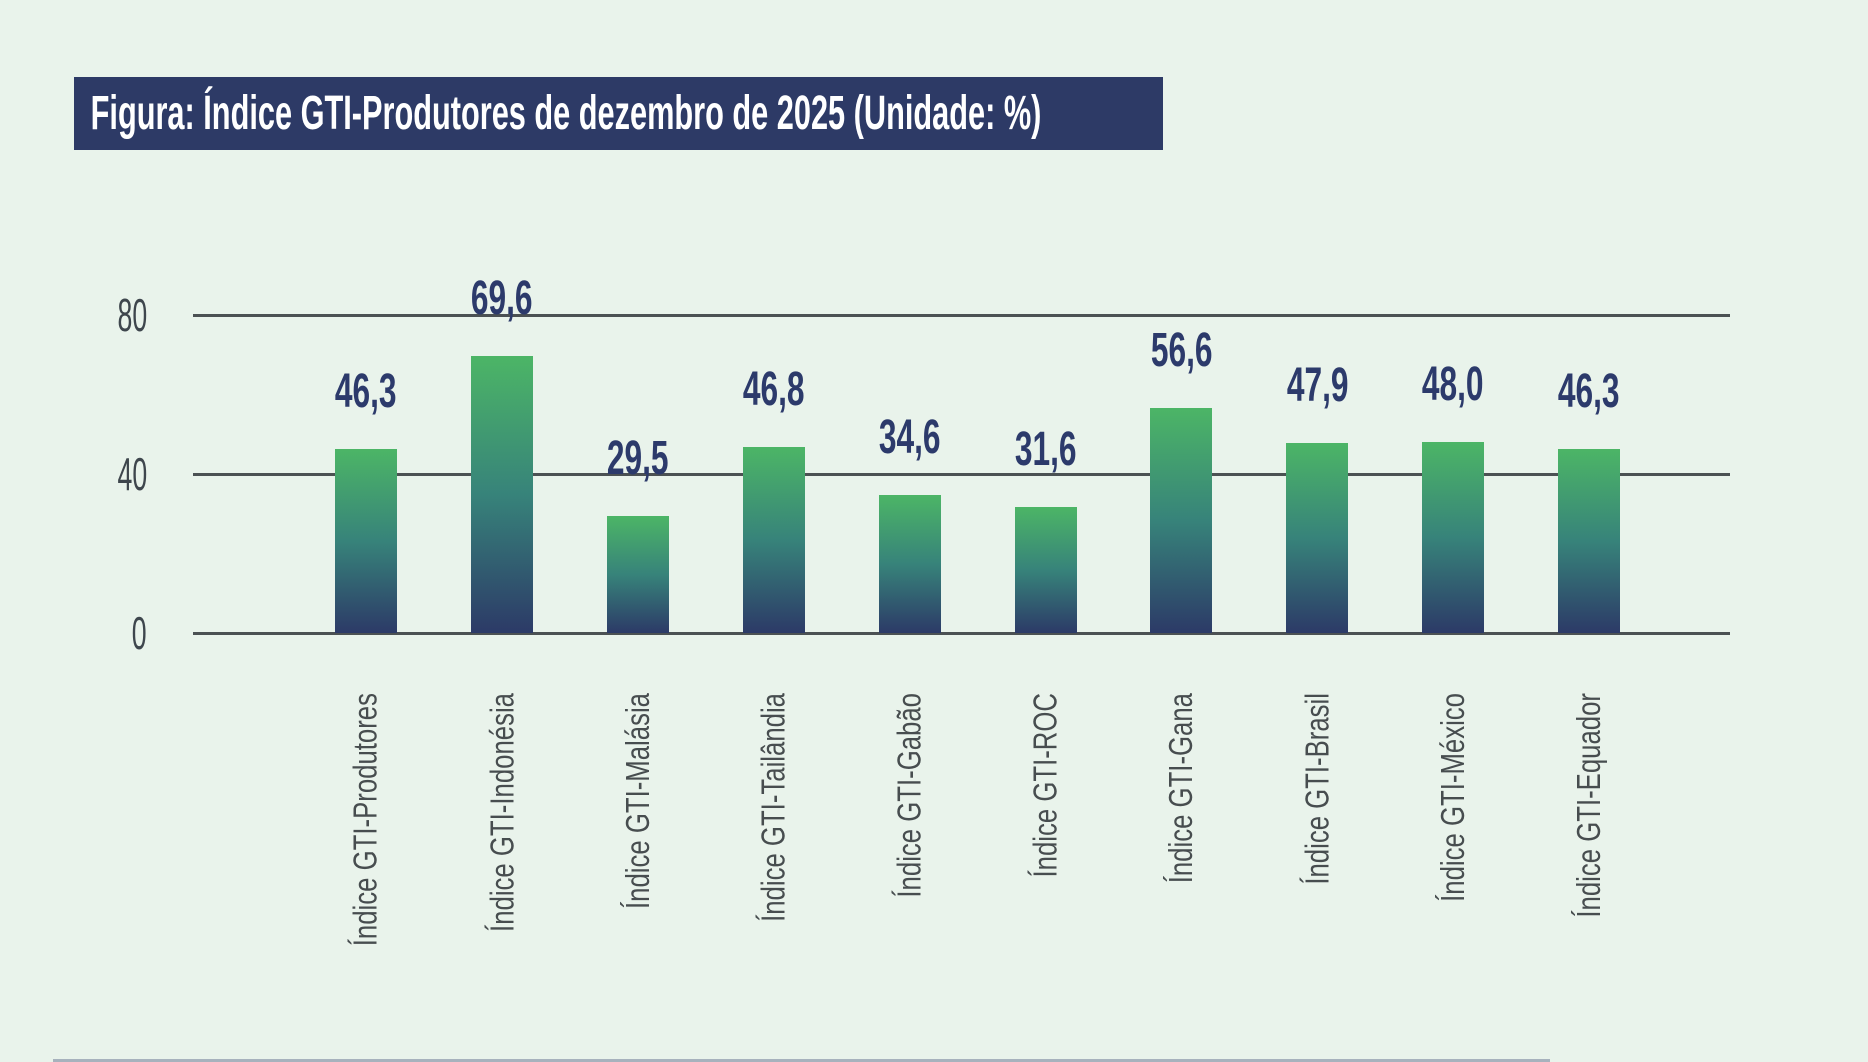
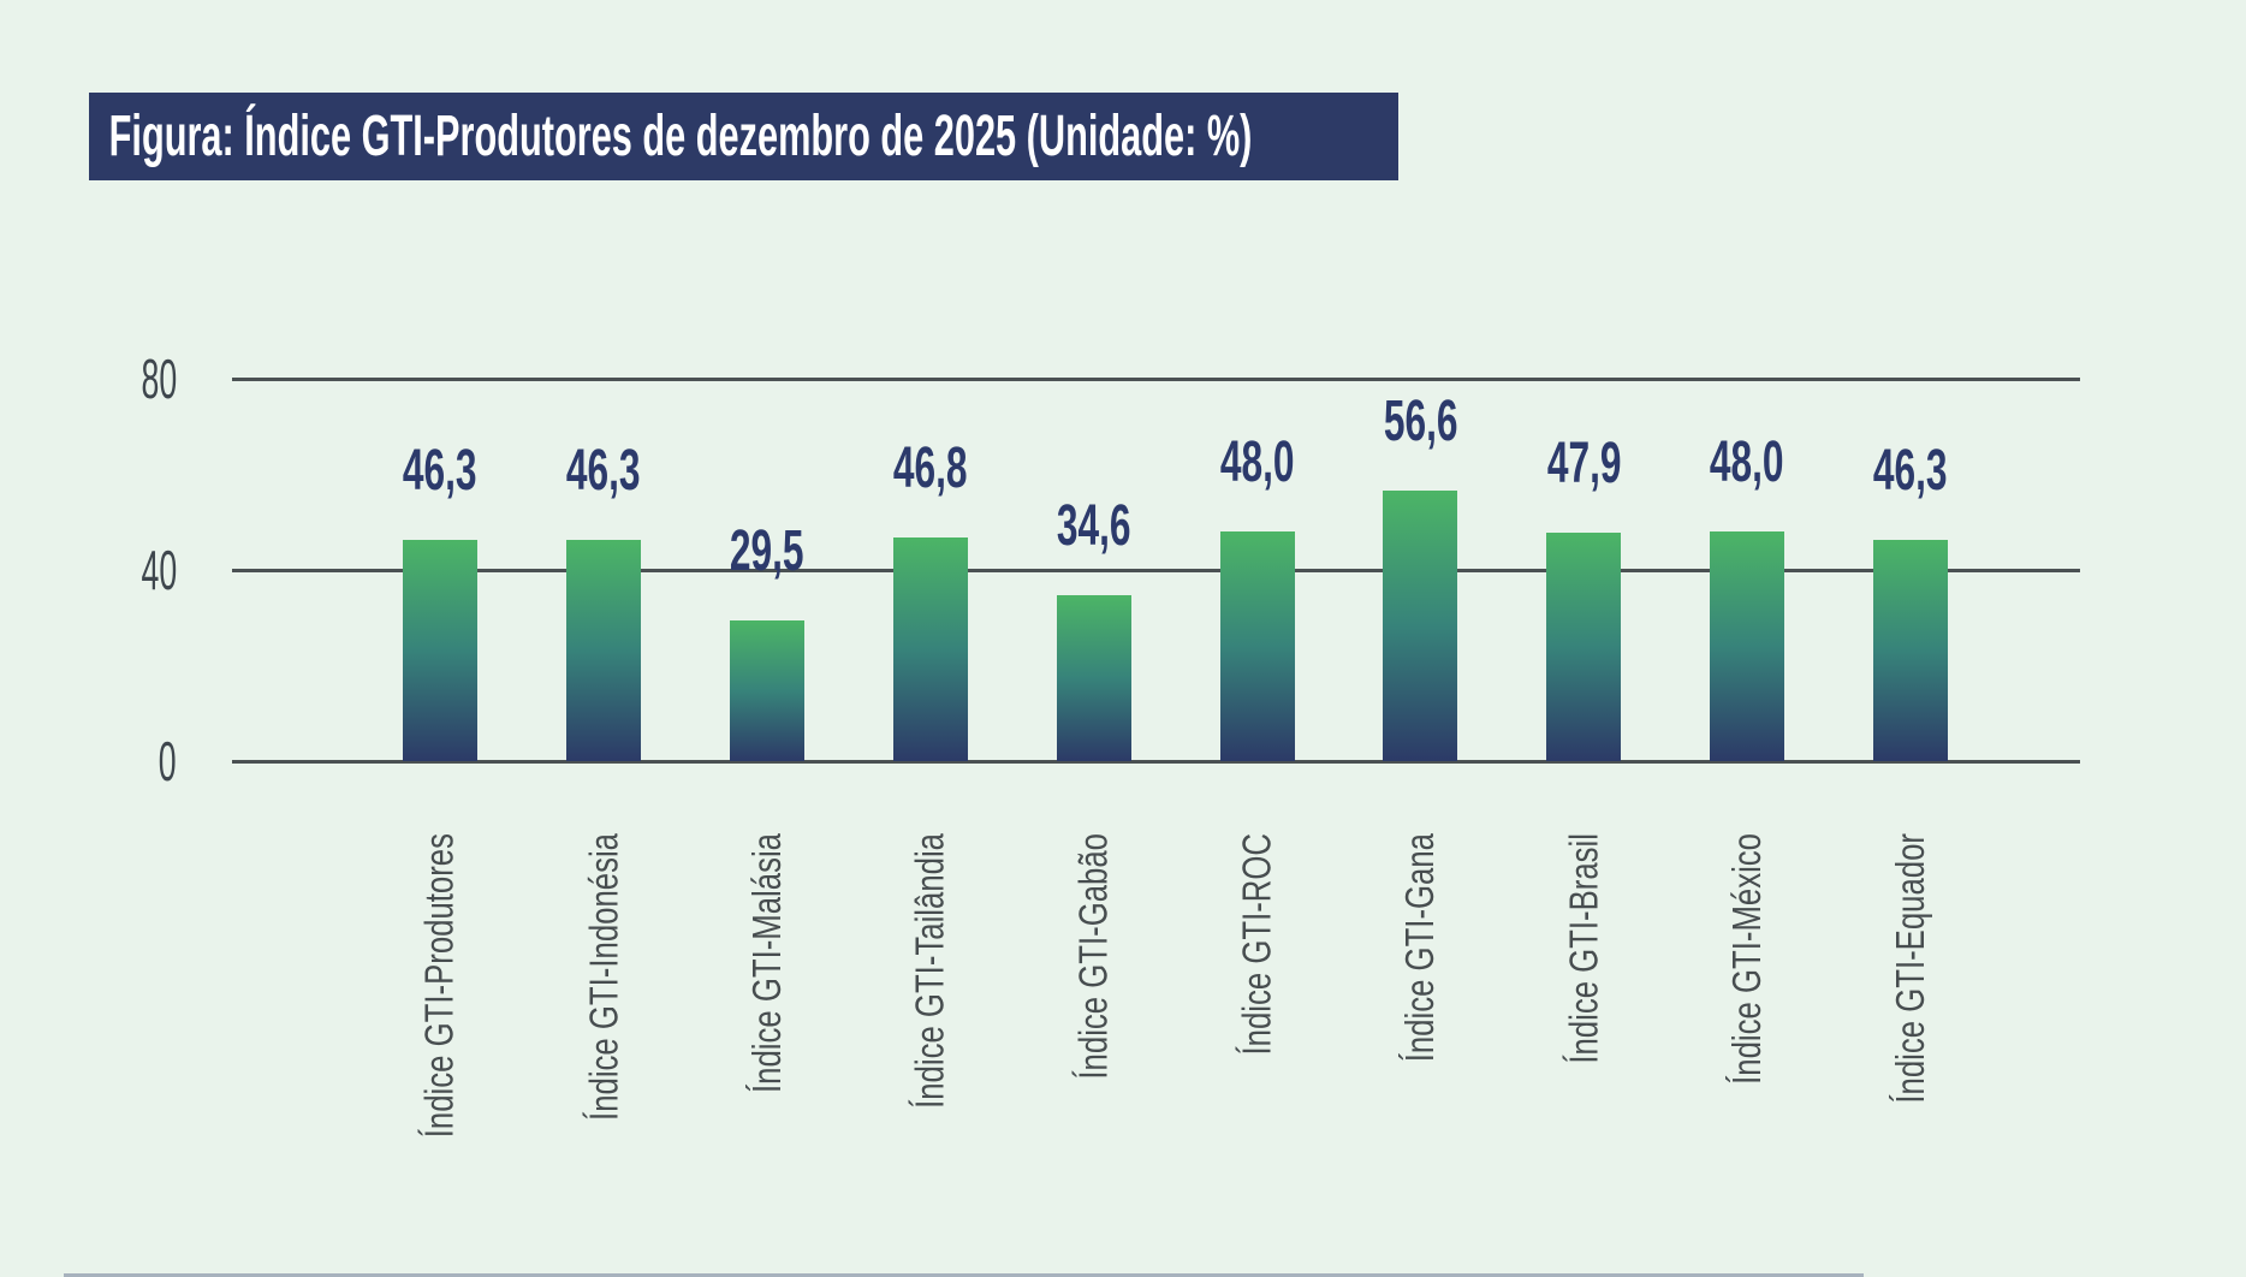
Índice GTI-Indonésia: 69,6 -> 46,3
Índice GTI-ROC: 31,6 -> 48,0
